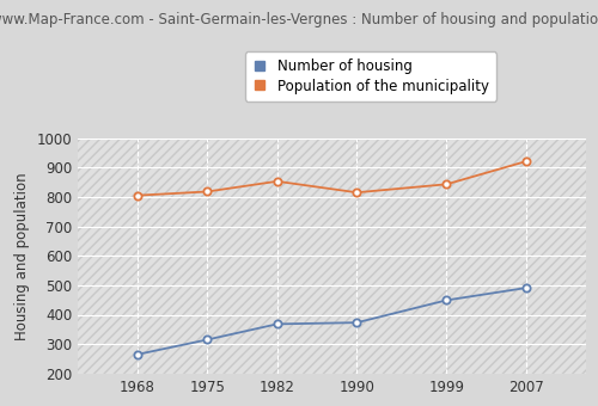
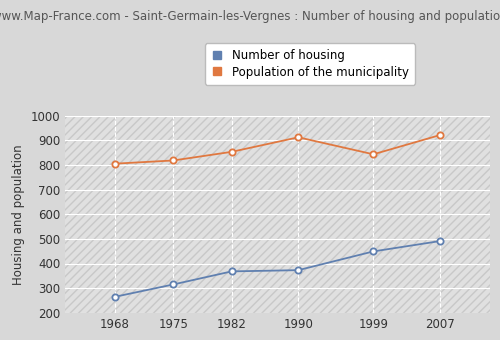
Population of the municipality/1990: 815 -> 912
